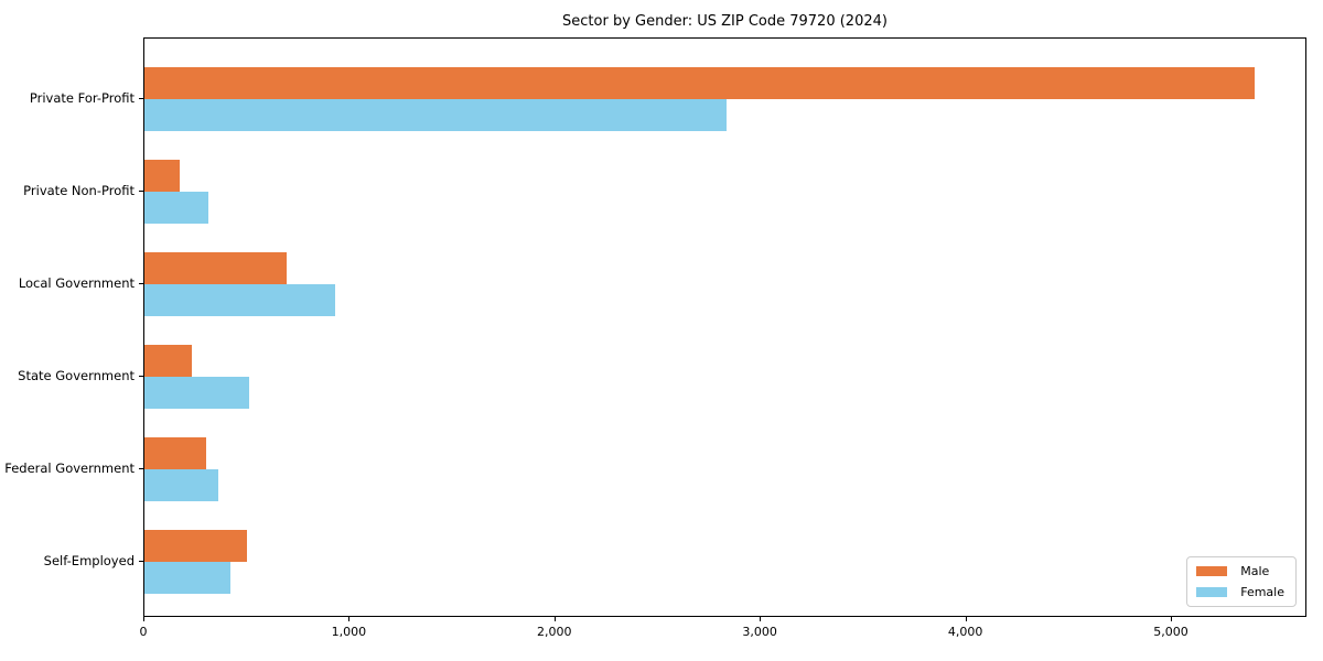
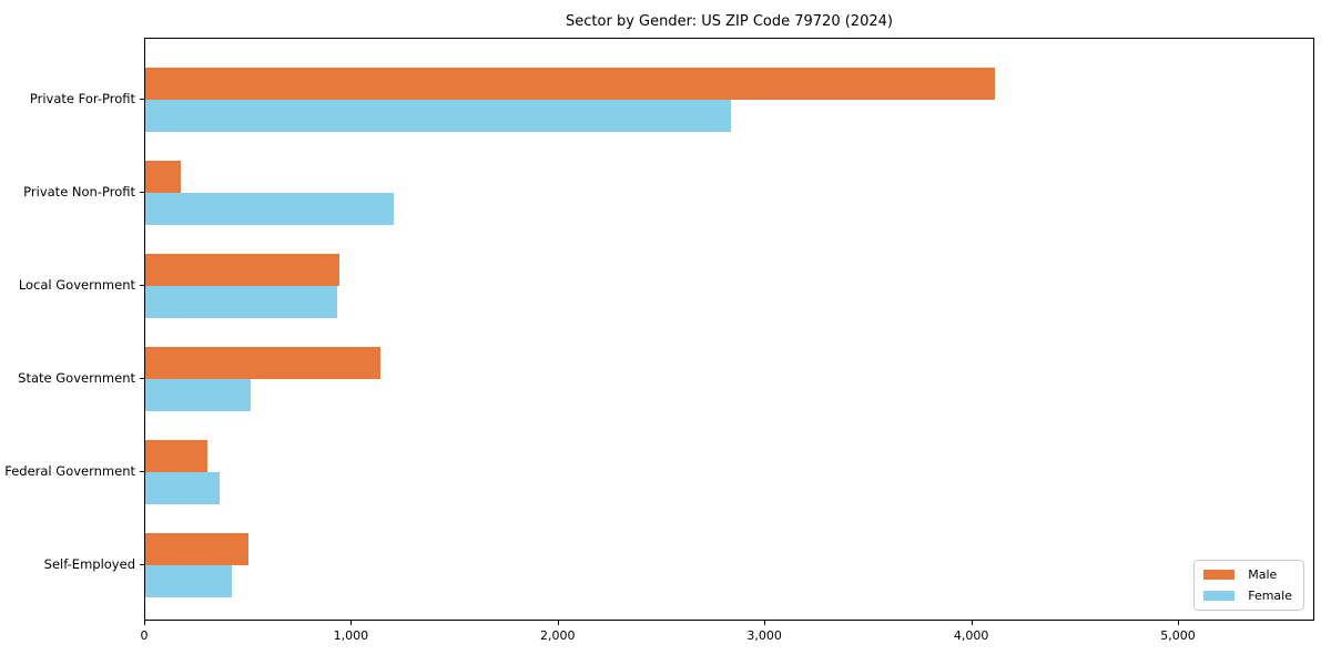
Male/Private For-Profit: 5400 -> 4110
Female/Private Non-Profit: 310 -> 1200
Male/Local Government: 690 -> 940
Male/State Government: 230 -> 1140
